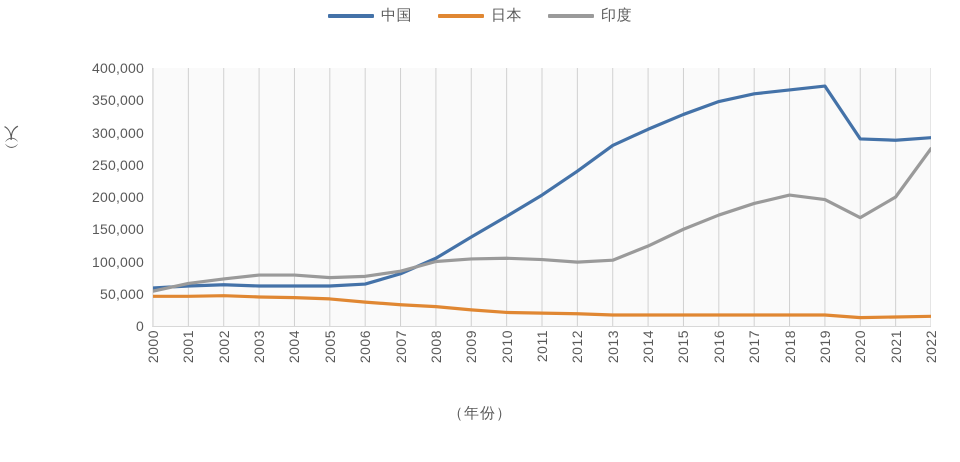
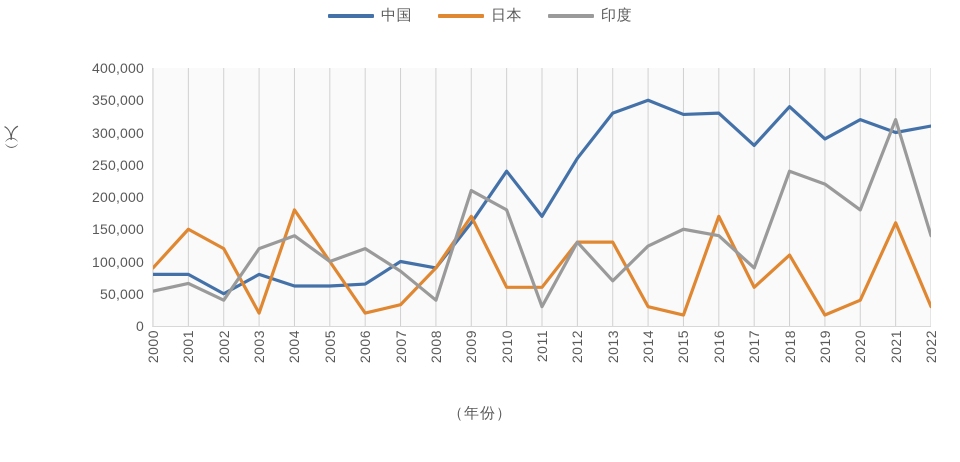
中国/2000: 60000 -> 80000
日本/2000: 50000 -> 90000
中国/2001: 60000 -> 80000
日本/2001: 50000 -> 150000
中国/2002: 60000 -> 50000
日本/2002: 50000 -> 120000
印度/2002: 70000 -> 40000
中国/2003: 60000 -> 80000
日本/2003: 40000 -> 20000
印度/2003: 80000 -> 120000
日本/2004: 40000 -> 180000
印度/2004: 80000 -> 140000
日本/2005: 40000 -> 100000
印度/2005: 80000 -> 100000
日本/2006: 40000 -> 20000
印度/2006: 80000 -> 120000
中国/2007: 80000 -> 100000
中国/2008: 100000 -> 90000
日本/2008: 30000 -> 90000
印度/2008: 100000 -> 40000
中国/2009: 140000 -> 160000
日本/2009: 20000 -> 170000
印度/2009: 100000 -> 210000
中国/2010: 170000 -> 240000
日本/2010: 20000 -> 60000
印度/2010: 100000 -> 180000
中国/2011: 200000 -> 170000
日本/2011: 20000 -> 60000
印度/2011: 100000 -> 30000
中国/2012: 240000 -> 260000
日本/2012: 20000 -> 130000
印度/2012: 100000 -> 130000
中国/2013: 280000 -> 330000
日本/2013: 20000 -> 130000
印度/2013: 100000 -> 70000
中国/2014: 300000 -> 350000
日本/2014: 20000 -> 30000
中国/2016: 350000 -> 330000
日本/2016: 20000 -> 170000
印度/2016: 170000 -> 140000
中国/2017: 360000 -> 280000
日本/2017: 20000 -> 60000
印度/2017: 190000 -> 90000
中国/2018: 370000 -> 340000
日本/2018: 20000 -> 110000
印度/2018: 200000 -> 240000
中国/2019: 370000 -> 290000
印度/2019: 200000 -> 220000
中国/2020: 290000 -> 320000
日本/2020: 10000 -> 40000
印度/2020: 170000 -> 180000
中国/2021: 290000 -> 300000
日本/2021: 10000 -> 160000
印度/2021: 200000 -> 320000
中国/2022: 290000 -> 310000
日本/2022: 20000 -> 30000
印度/2022: 280000 -> 140000
